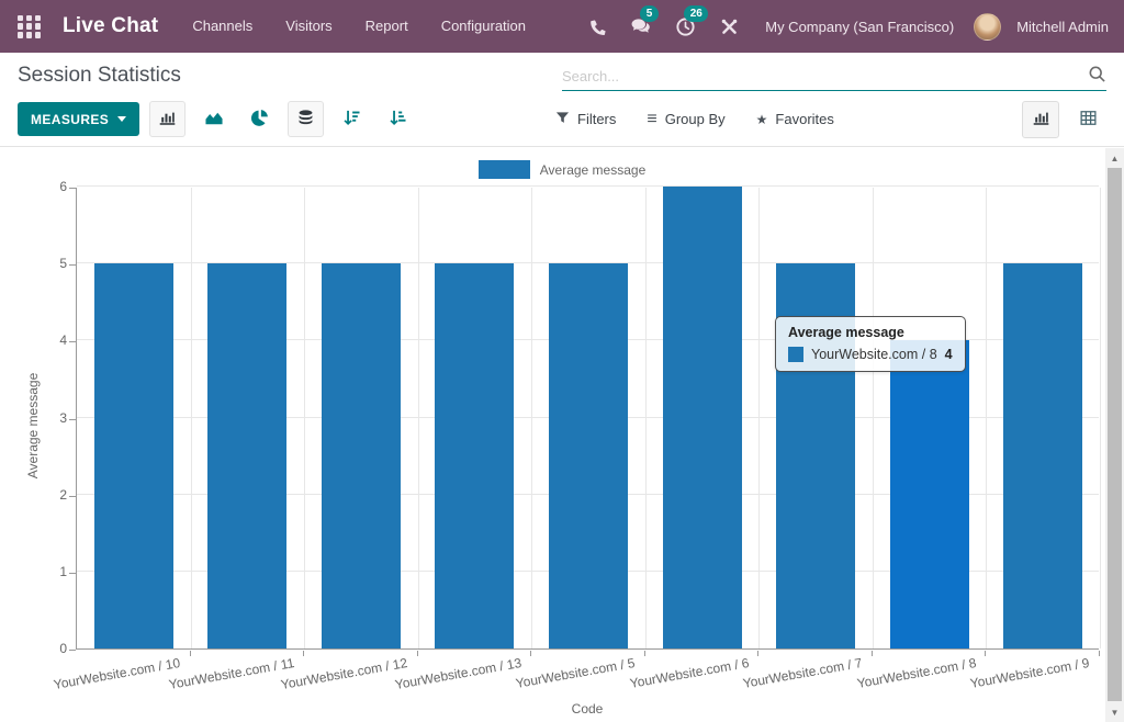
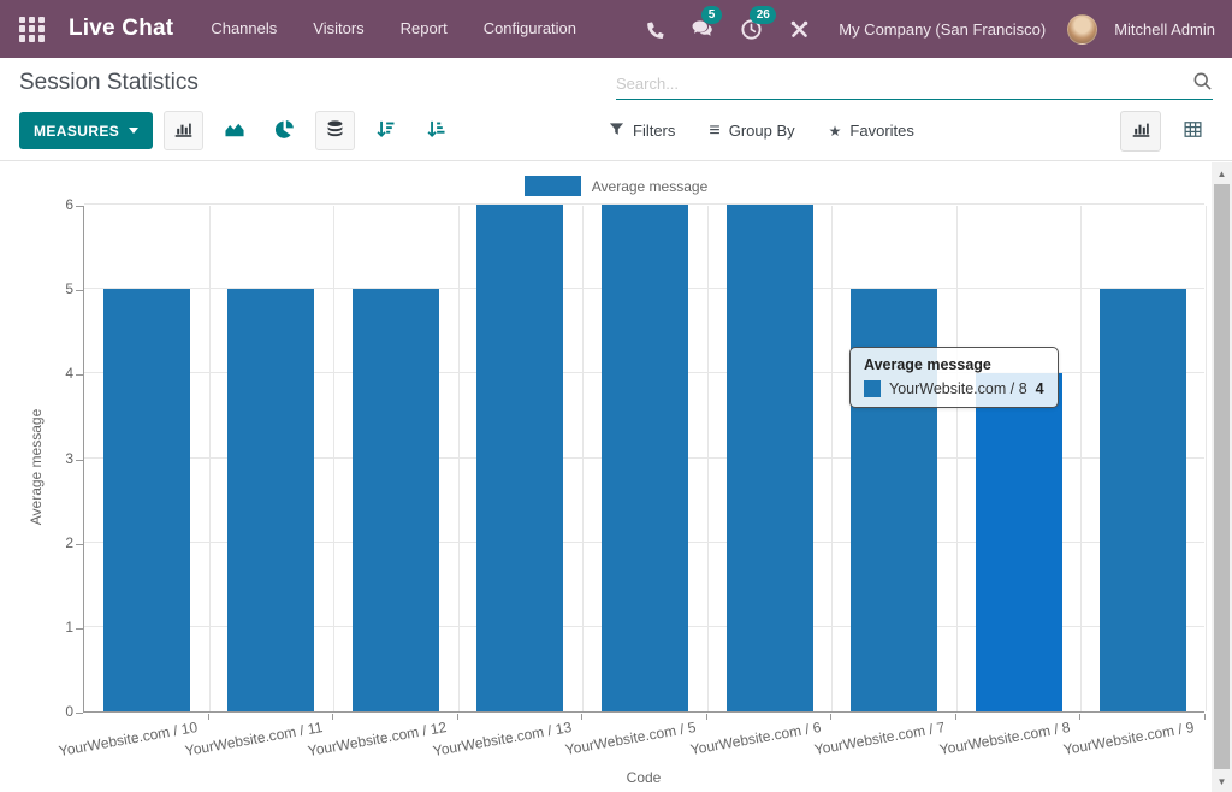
YourWebsite.com / 13: 5 -> 6
YourWebsite.com / 5: 5 -> 6
